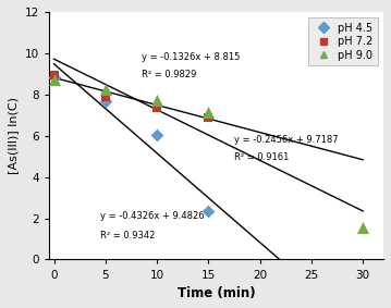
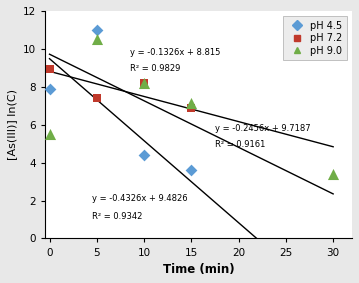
pH 4.5/0: 8.8 -> 7.9
pH 9.0/0: 8.8 -> 5.5
pH 4.5/5: 7.7 -> 11.0
pH 7.2/5: 7.9 -> 7.4
pH 9.0/5: 8.2 -> 10.5
pH 4.5/10: 6.0 -> 4.4
pH 7.2/10: 7.3 -> 8.2
pH 9.0/10: 7.8 -> 8.2
pH 4.5/15: 2.4 -> 3.6
pH 9.0/30: 1.6 -> 3.4
